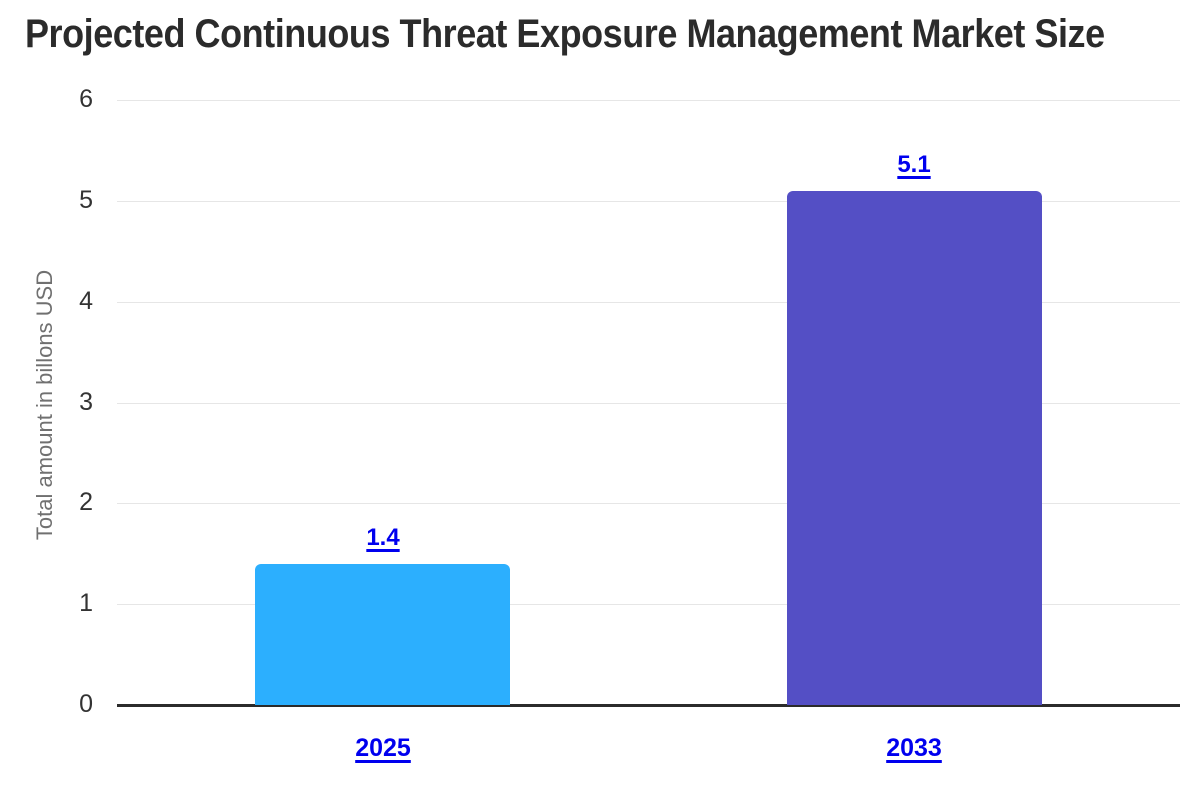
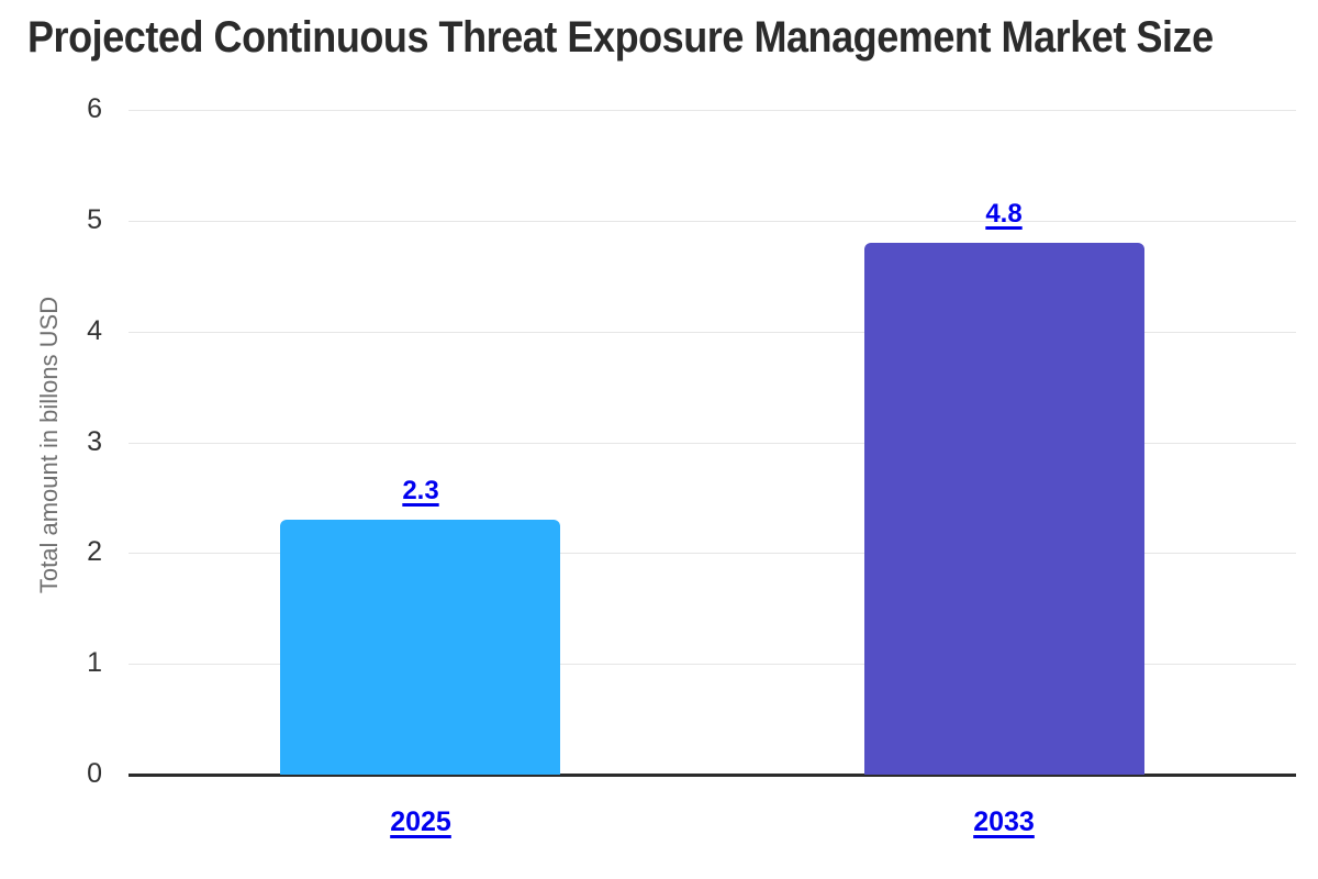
2025: 1.4 -> 2.3
2033: 5.1 -> 4.8
